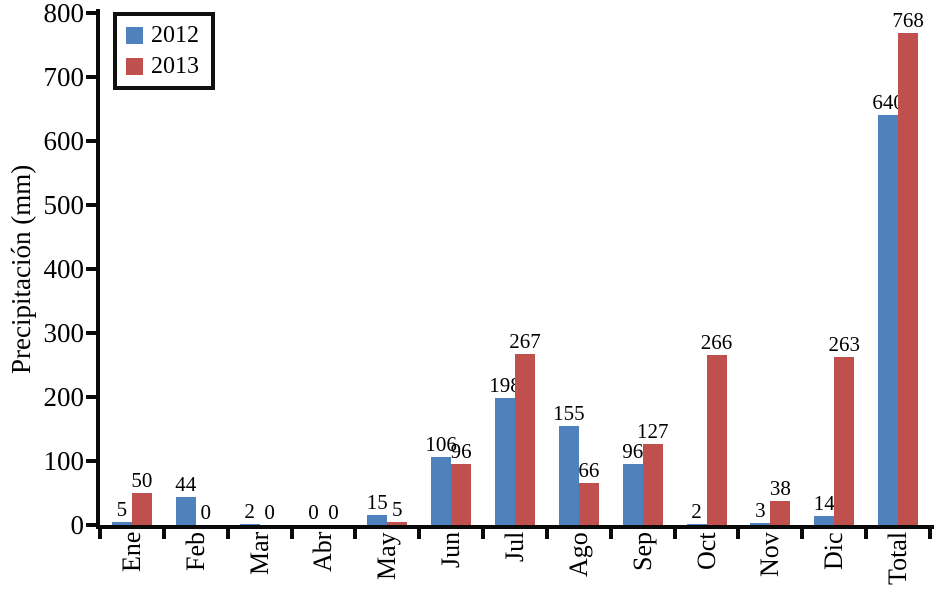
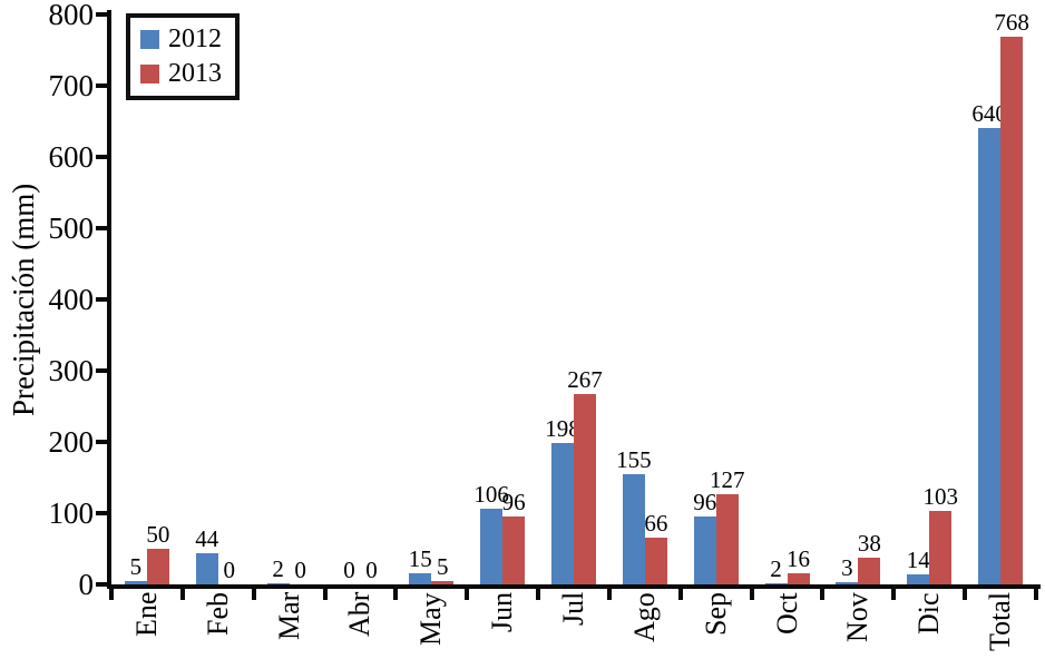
2013/Oct: 266 -> 16
2013/Dic: 263 -> 103
